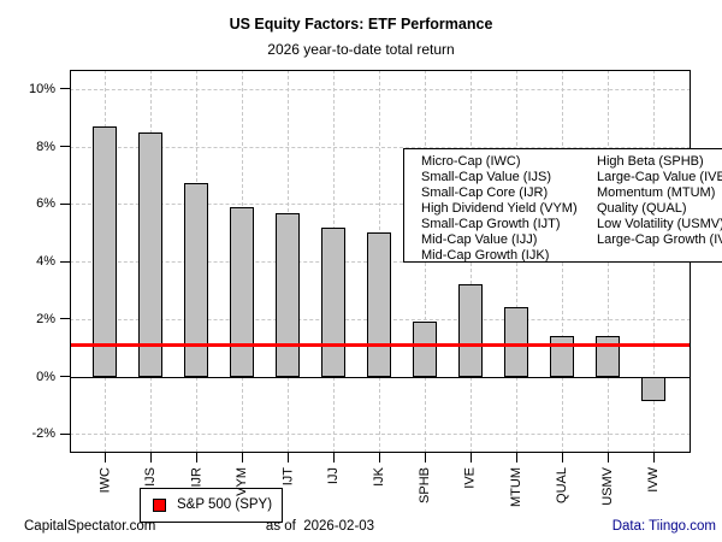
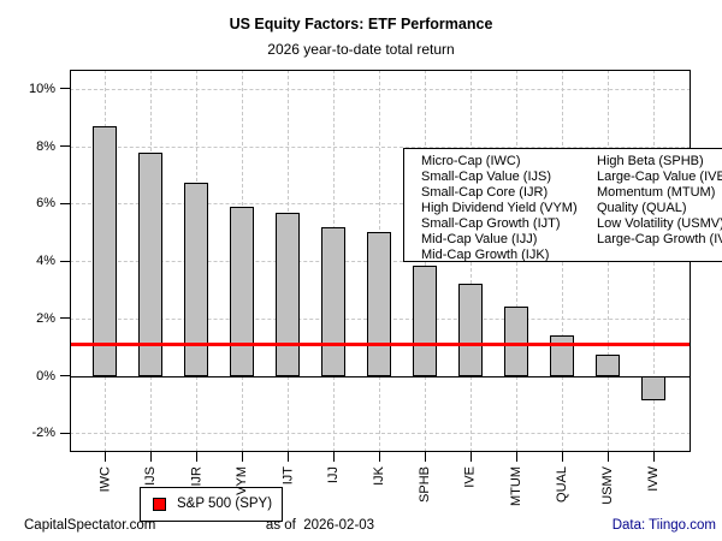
IJS: 8.5% -> 7.8%
SPHB: 1.9% -> 3.9%
USMV: 1.4% -> 0.8%
